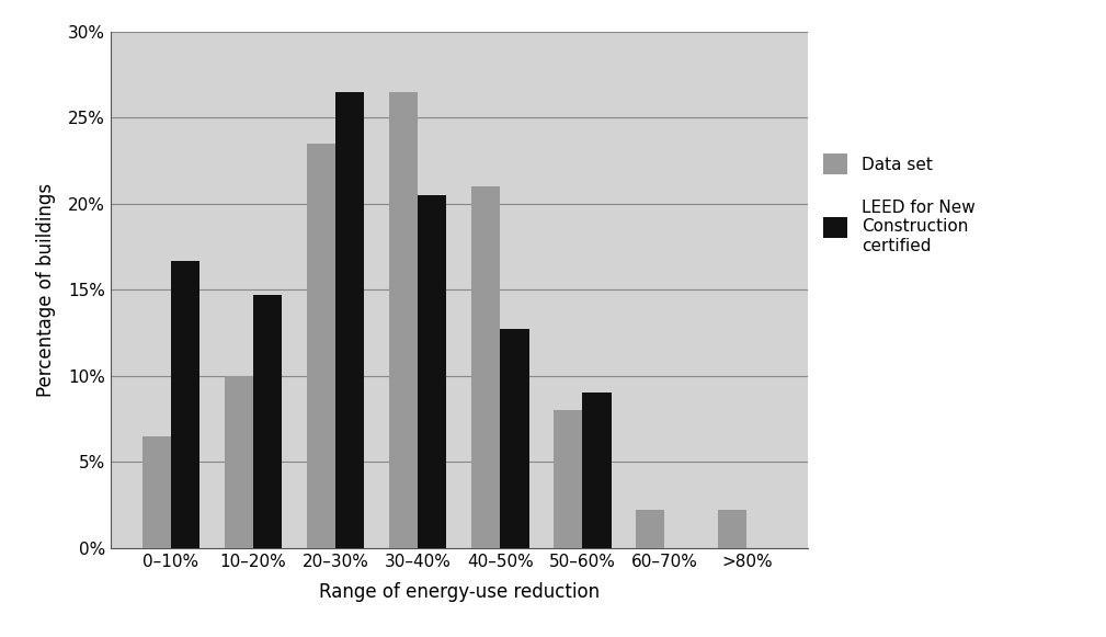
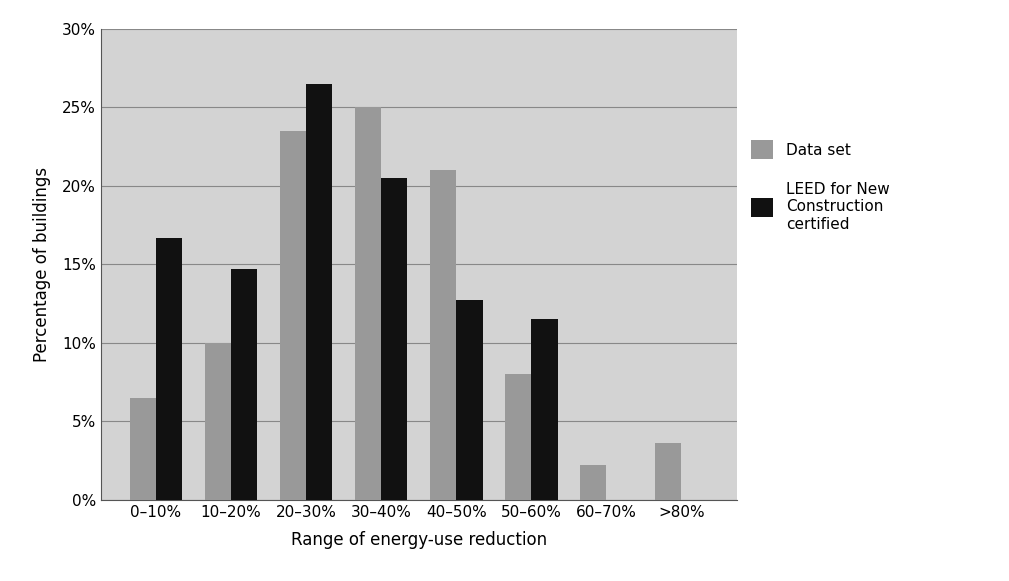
Data set/30–40%: 26.5% -> 25.0%
LEED for New Construction certified/50–60%: 9.0% -> 11.5%
Data set/>80%: 2.2% -> 3.6%
